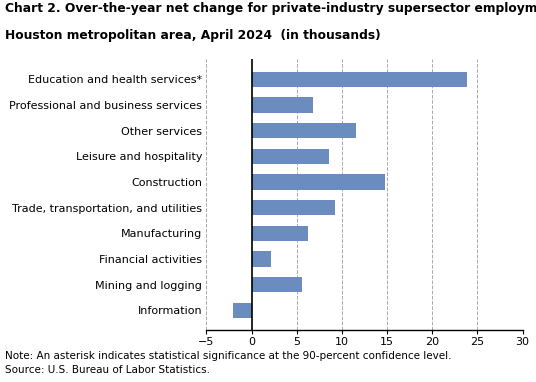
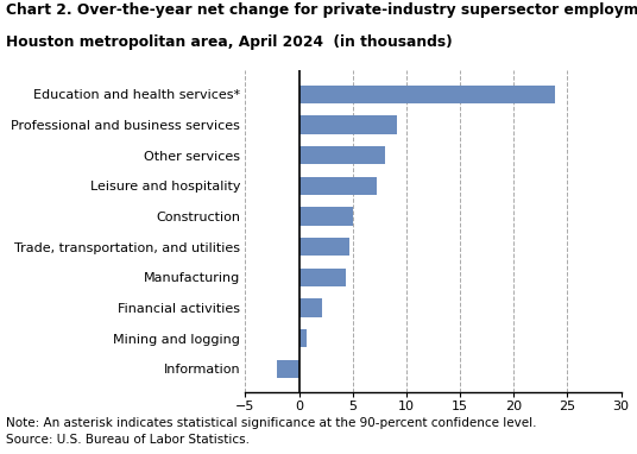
Professional and business services: 6.8 -> 9.1
Other services: 11.6 -> 8.0
Leisure and hospitality: 8.6 -> 7.3
Construction: 14.8 -> 5.0
Trade, transportation, and utilities: 9.2 -> 4.7
Manufacturing: 6.2 -> 4.4
Mining and logging: 5.6 -> 0.7
